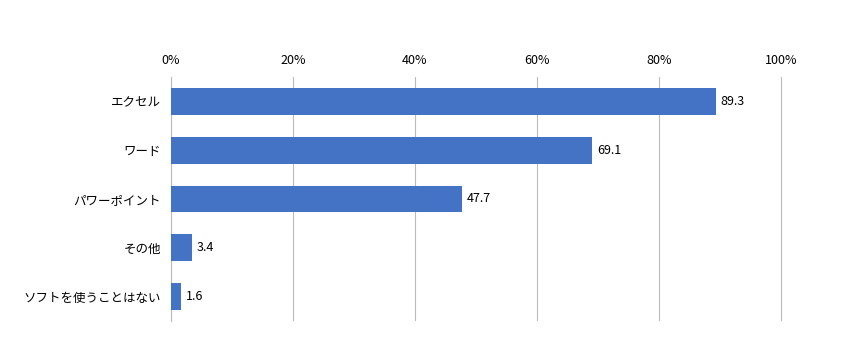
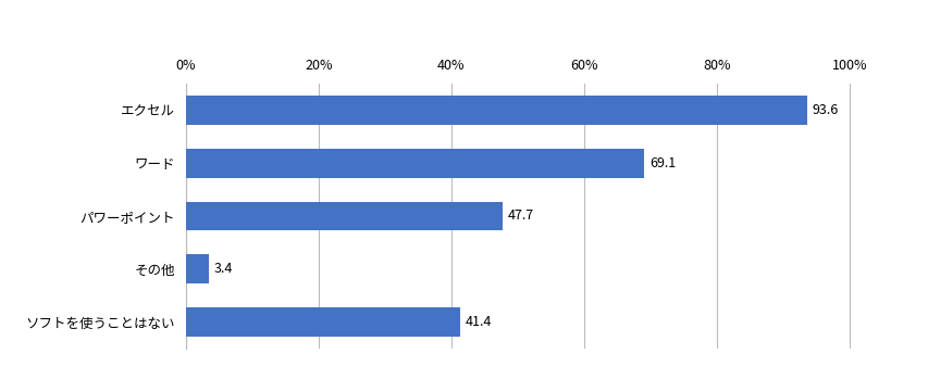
エクセル: 89.3 -> 93.6
ソフトを使うことはない: 1.6 -> 41.4
